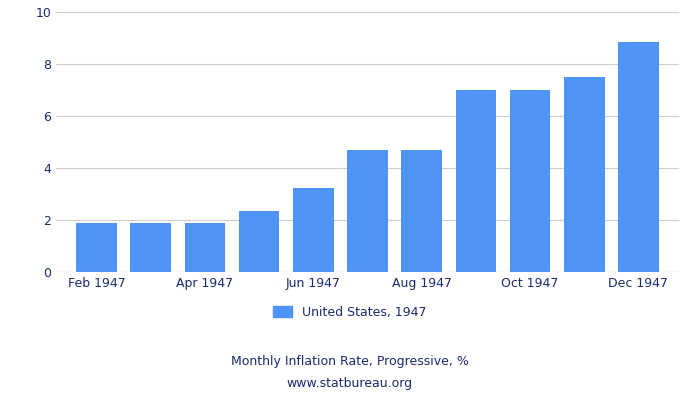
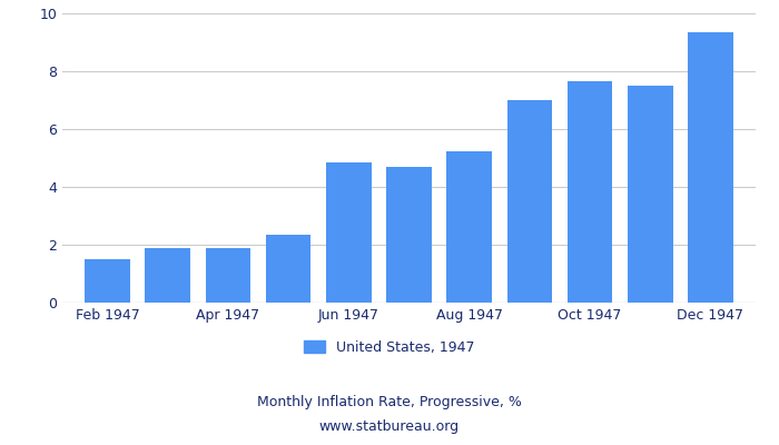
Feb 1947: 1.90 -> 1.50
Jun 1947: 3.25 -> 4.85
Aug 1947: 4.70 -> 5.25
Oct 1947: 7.00 -> 7.65
Dec 1947: 8.85 -> 9.35
